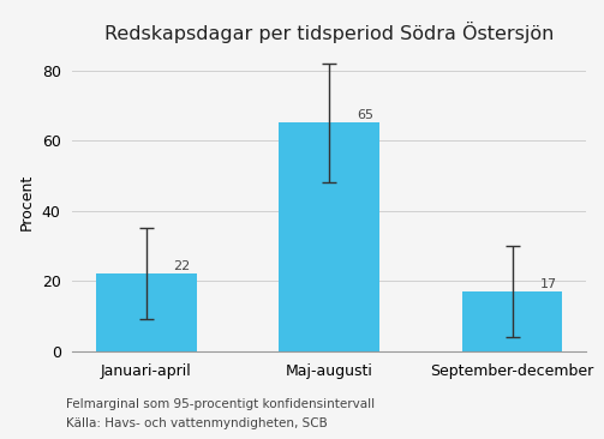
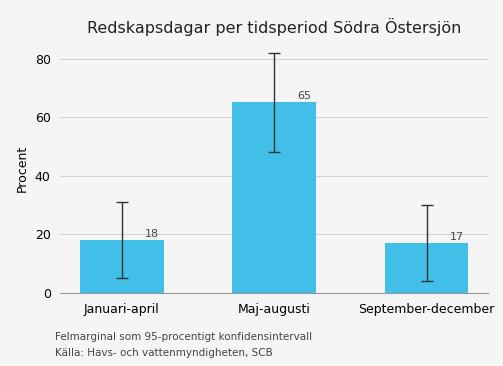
Januari-april: 22 -> 18
